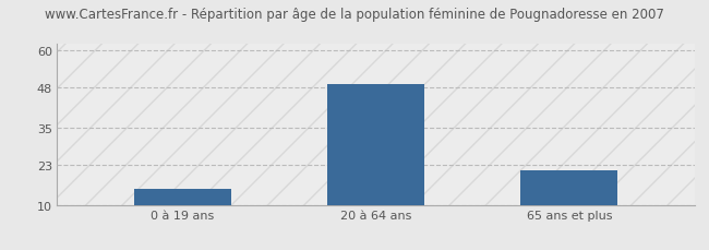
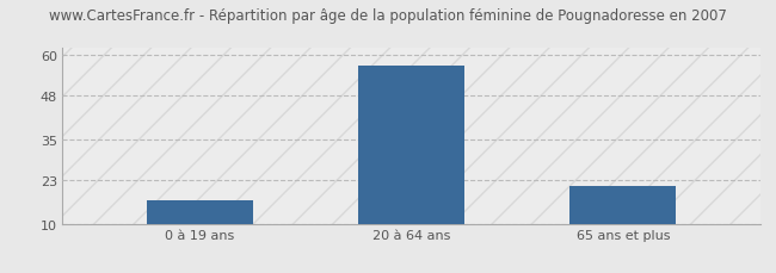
0 à 19 ans: 15 -> 17
20 à 64 ans: 49 -> 57
